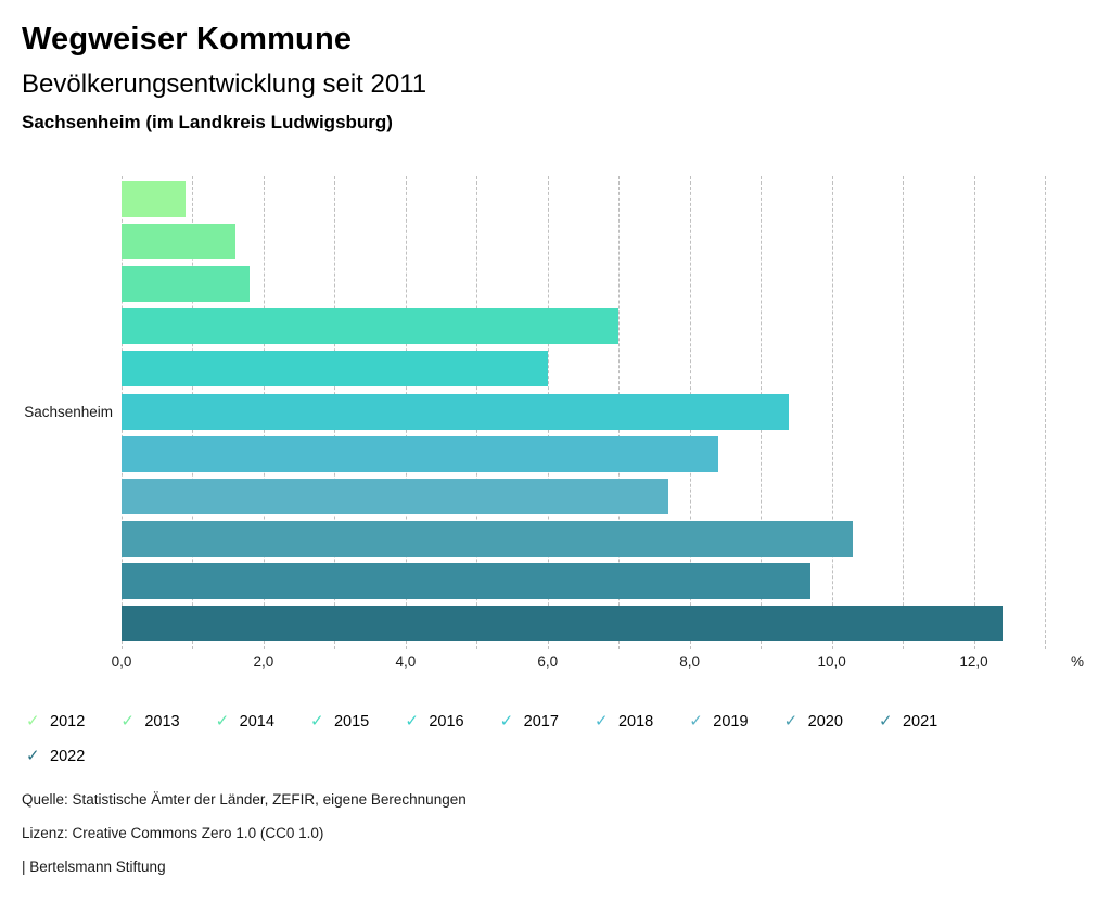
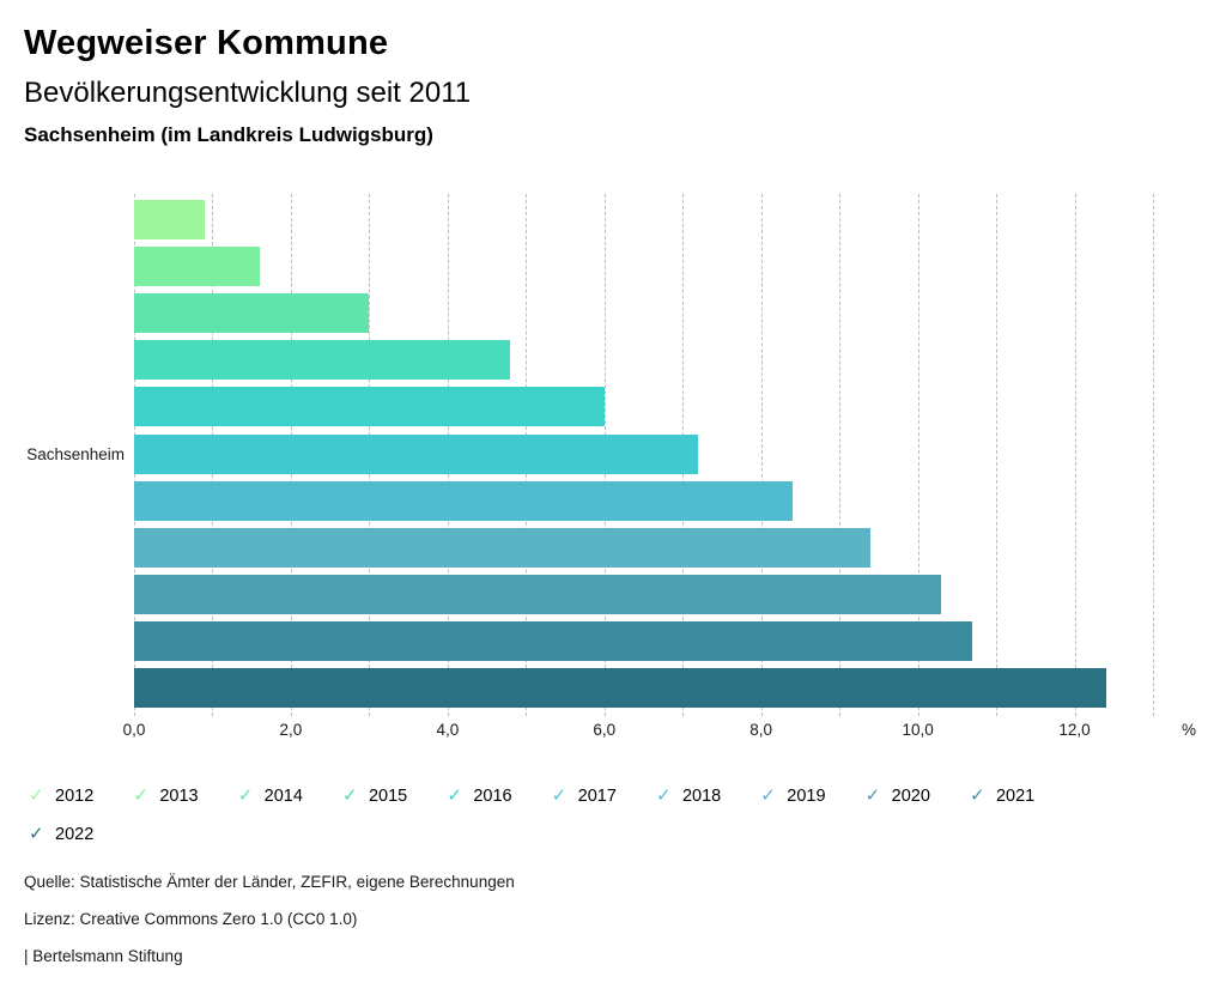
2014: 1,8 -> 3,0
2015: 7,0 -> 4,8
2017: 9,4 -> 7,2
2019: 7,7 -> 9,4
2021: 9,7 -> 10,7
